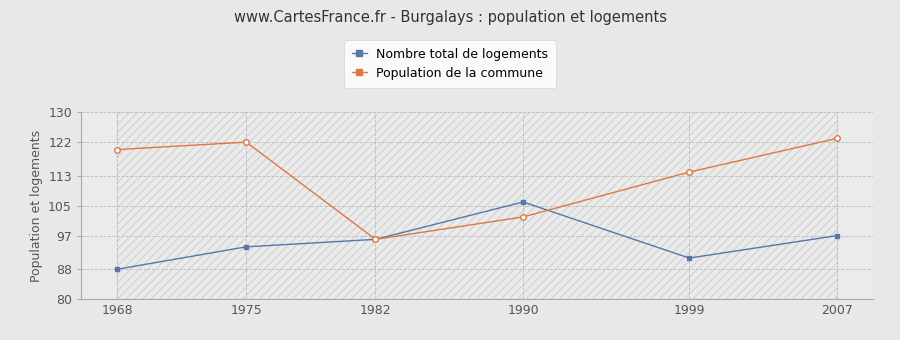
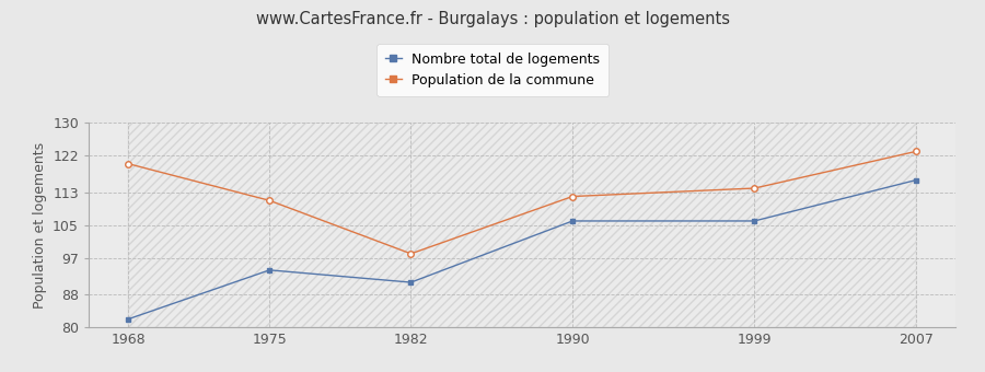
Nombre total de logements/1968: 88 -> 82
Population de la commune/1975: 122 -> 111
Nombre total de logements/1982: 96 -> 91
Population de la commune/1982: 96 -> 98
Population de la commune/1990: 102 -> 112
Nombre total de logements/1999: 91 -> 106
Nombre total de logements/2007: 97 -> 116
